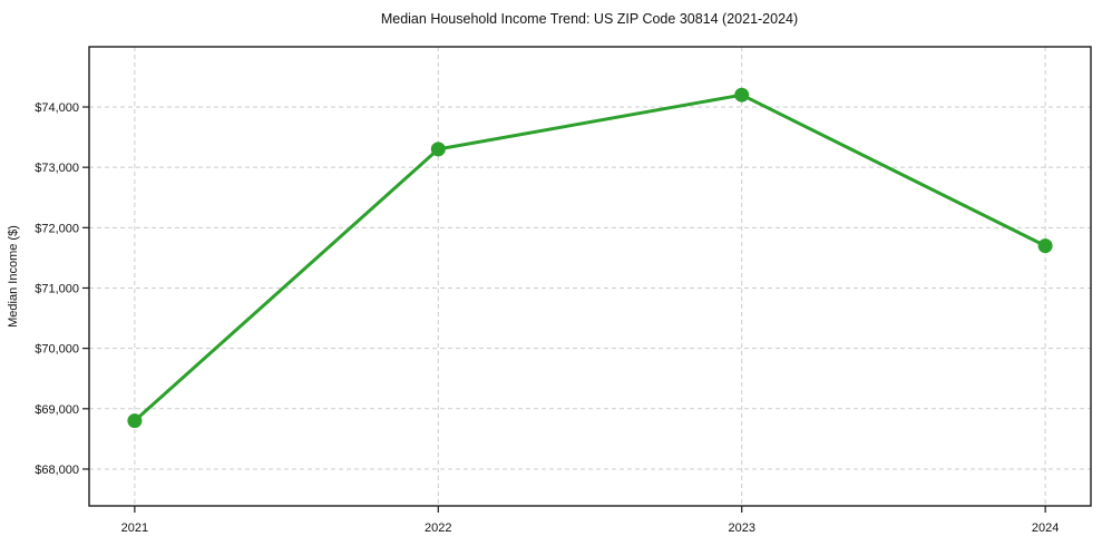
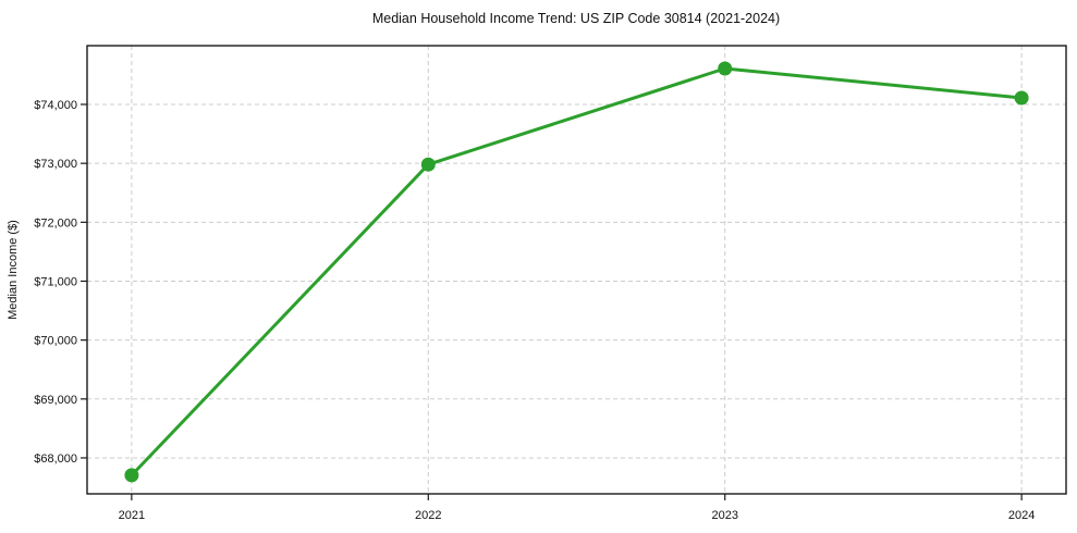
2021: $68800 -> $67700
2022: $73300 -> $73000
2023: $74200 -> $74600
2024: $71700 -> $74100
